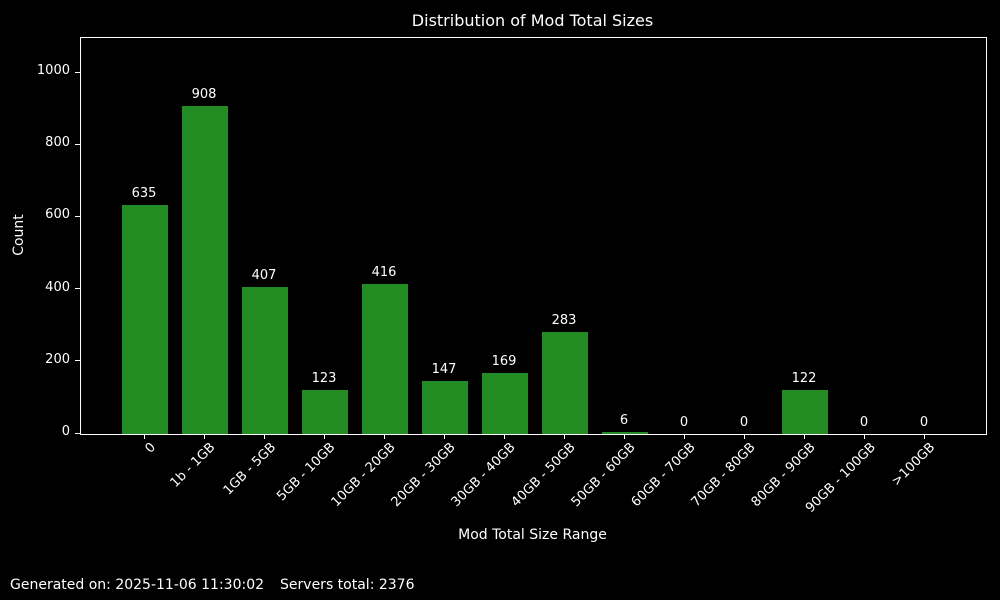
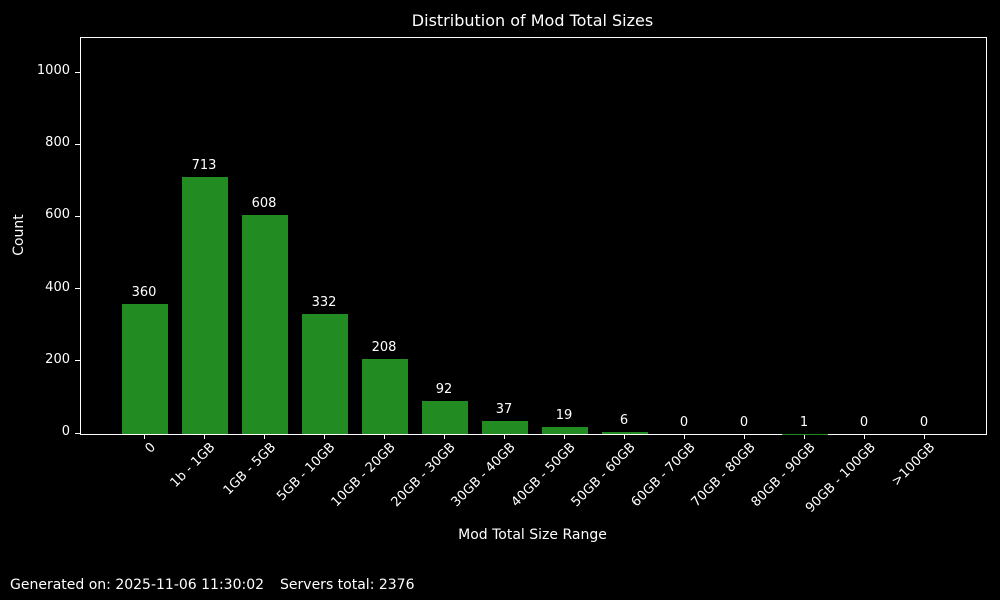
0: 635 -> 360
1b - 1GB: 908 -> 713
1GB - 5GB: 407 -> 608
5GB - 10GB: 123 -> 332
10GB - 20GB: 416 -> 208
20GB - 30GB: 147 -> 92
30GB - 40GB: 169 -> 37
40GB - 50GB: 283 -> 19
80GB - 90GB: 122 -> 1
